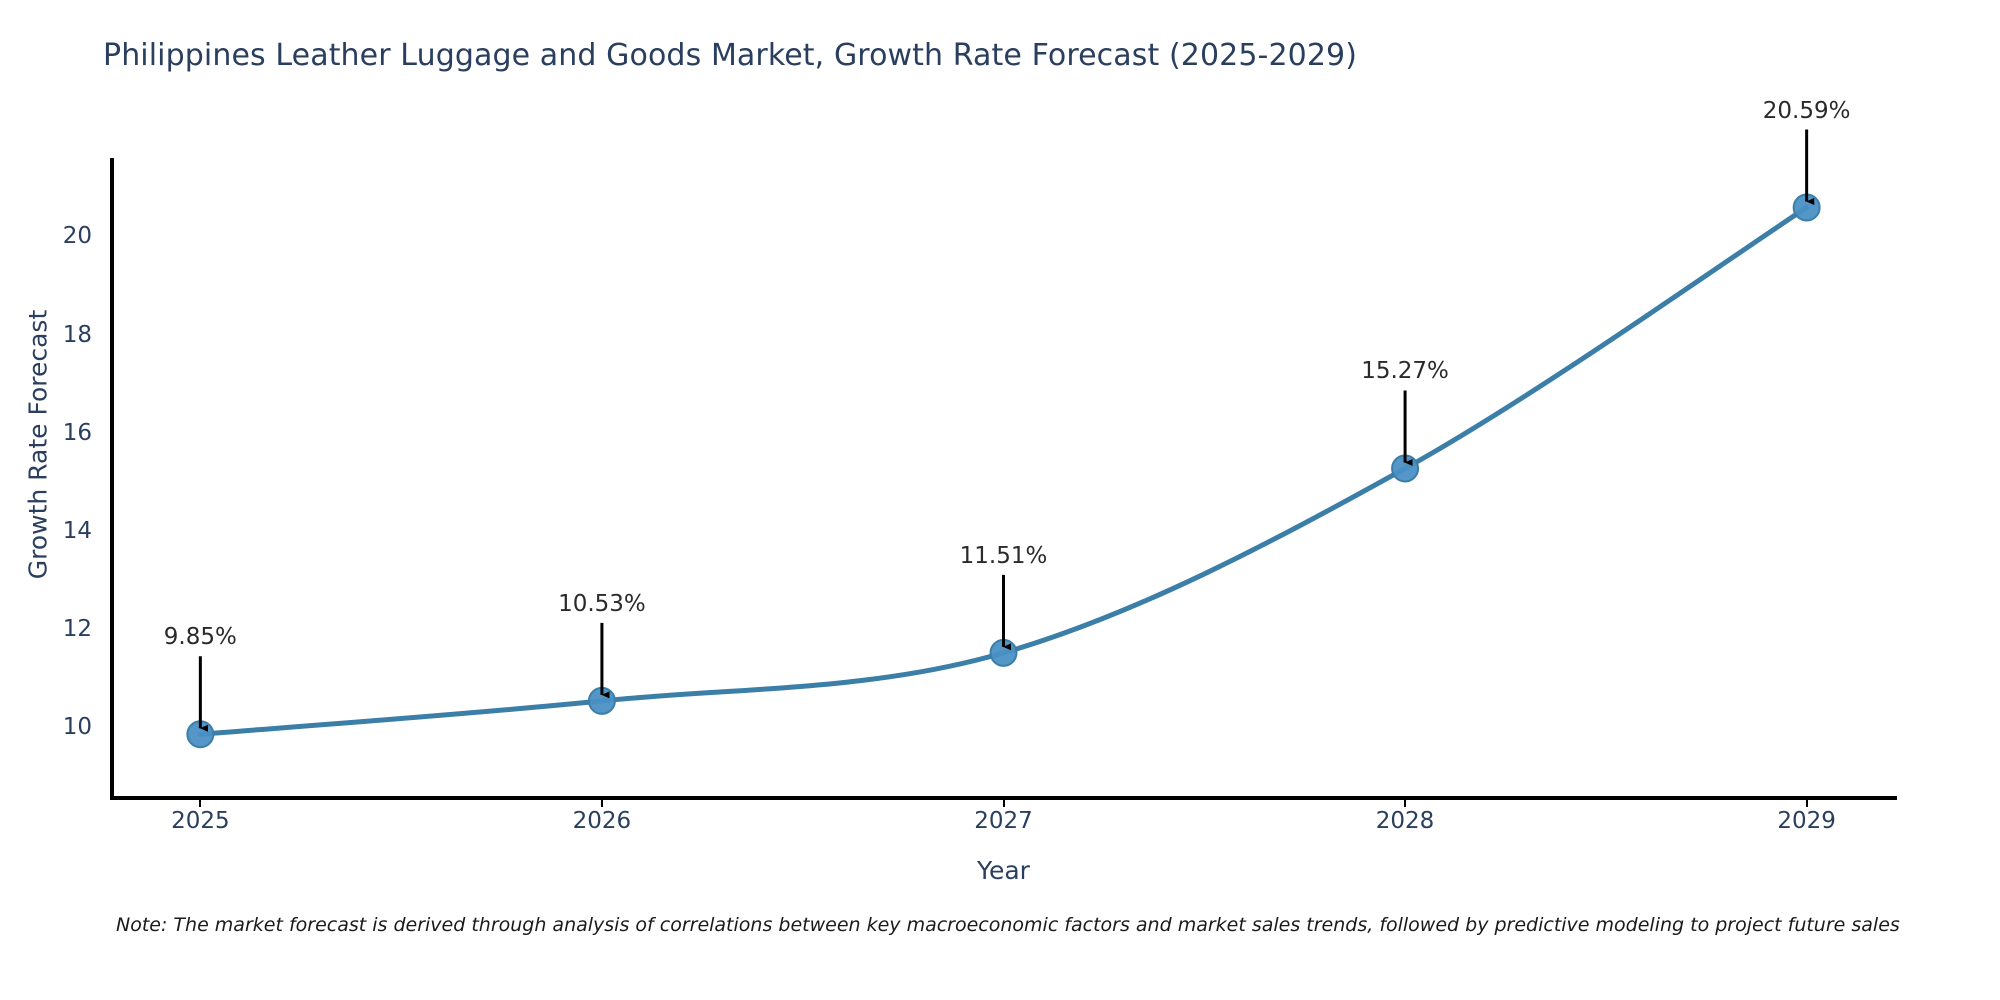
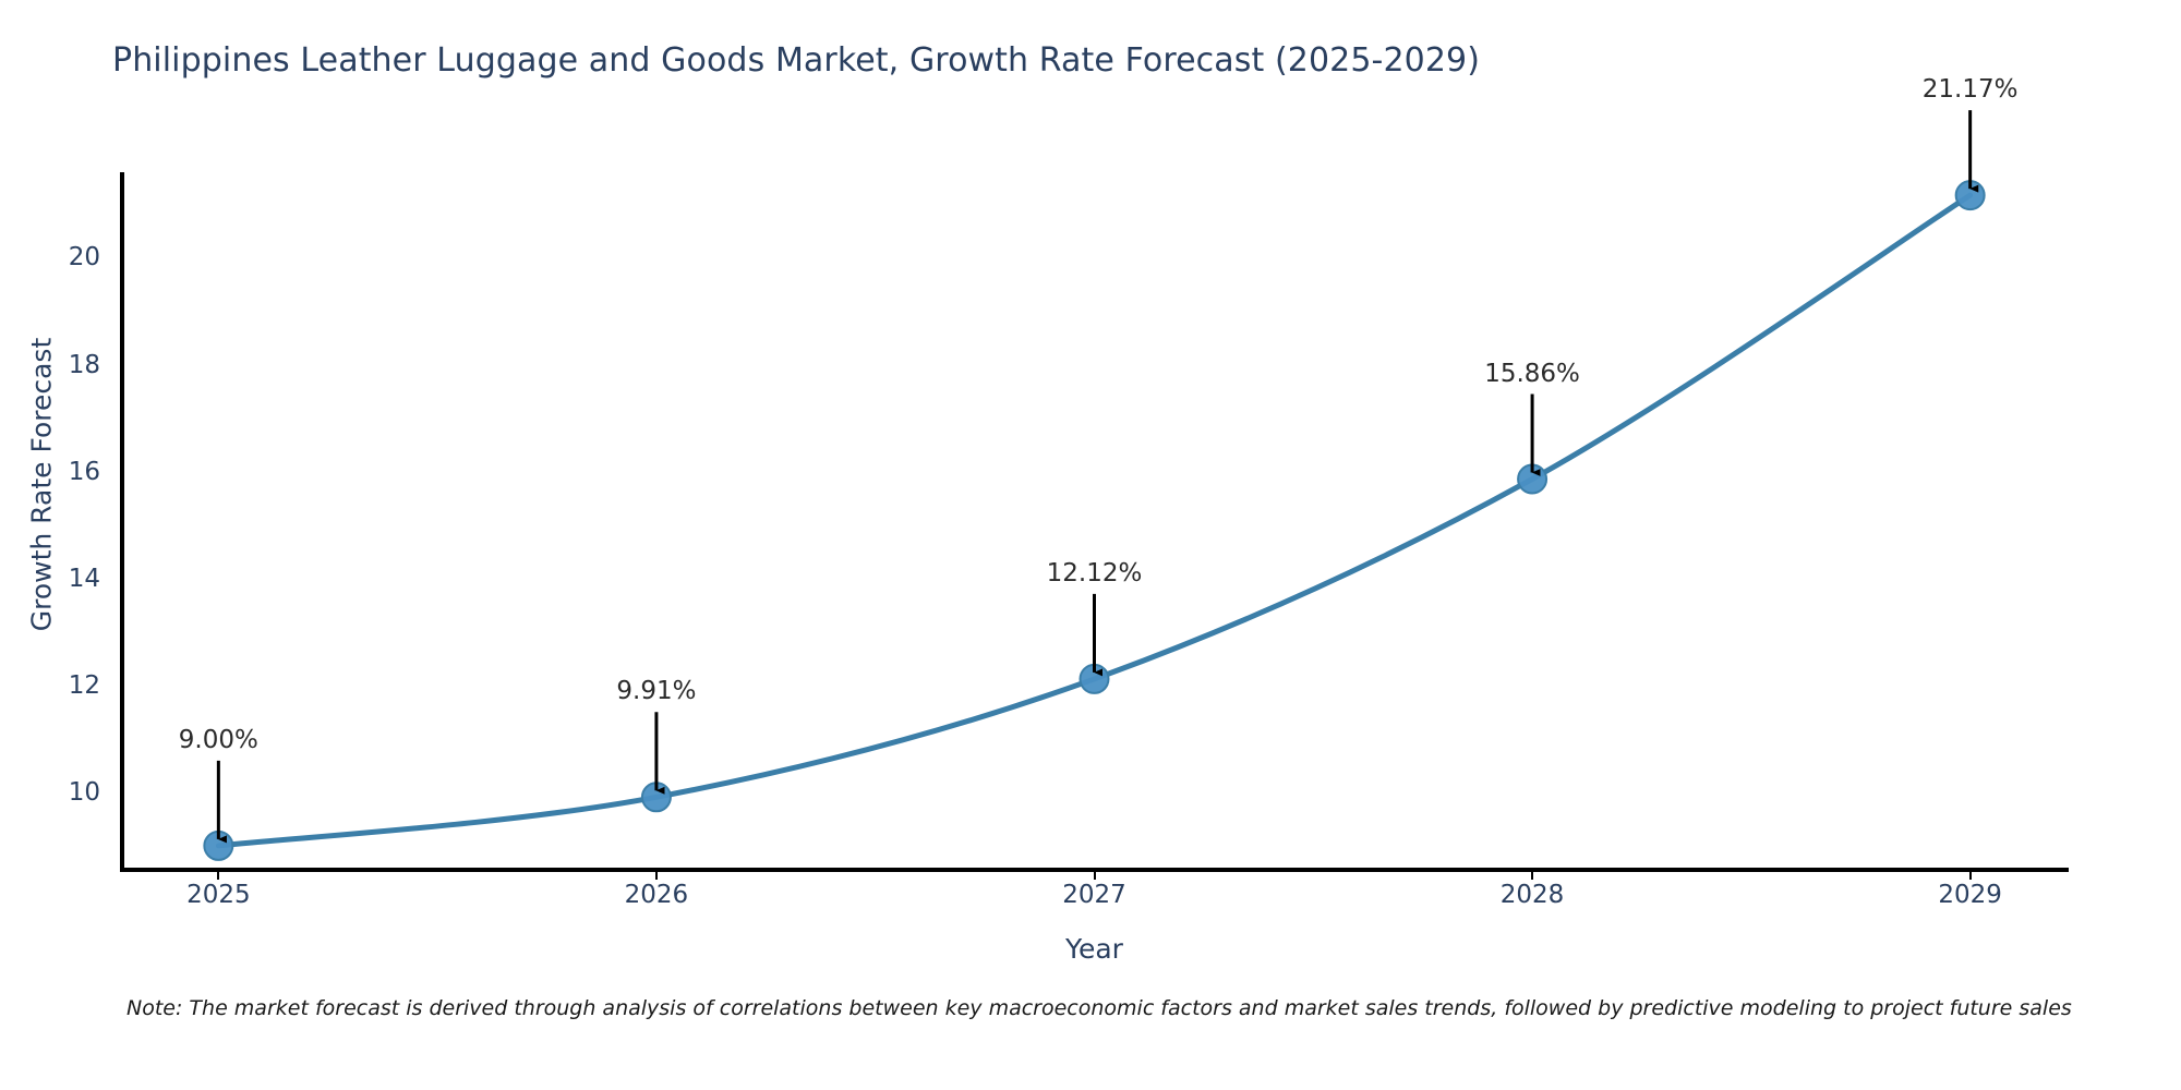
2025: 9.85% -> 9.00%
2026: 10.53% -> 9.91%
2027: 11.51% -> 12.12%
2028: 15.27% -> 15.86%
2029: 20.59% -> 21.17%
